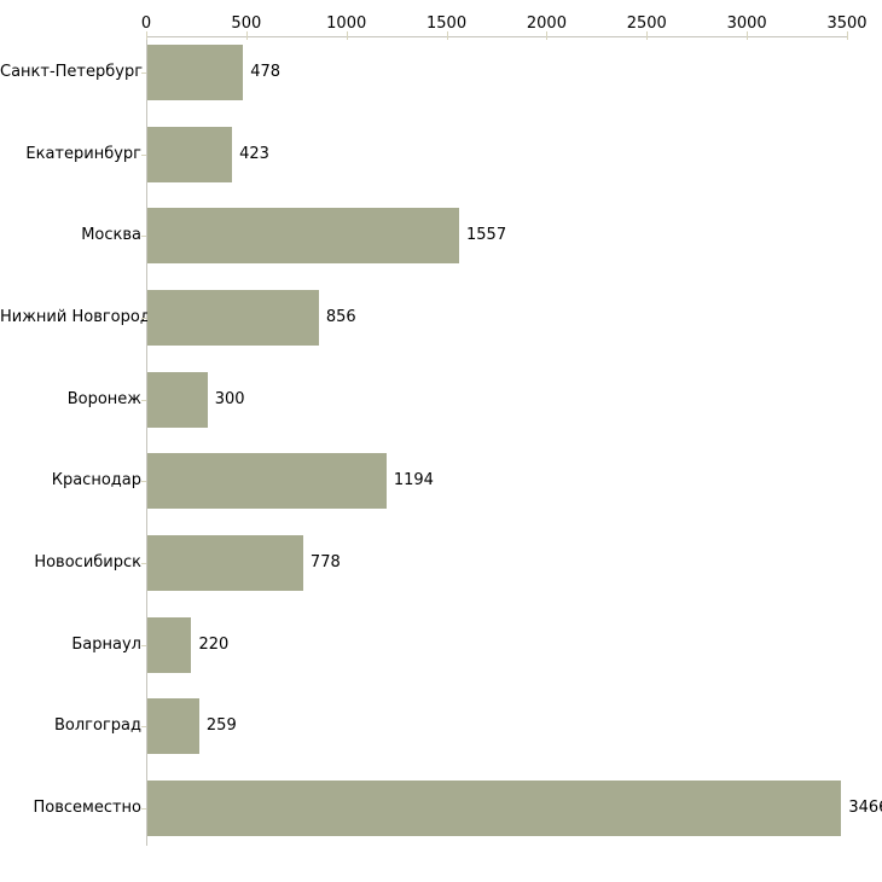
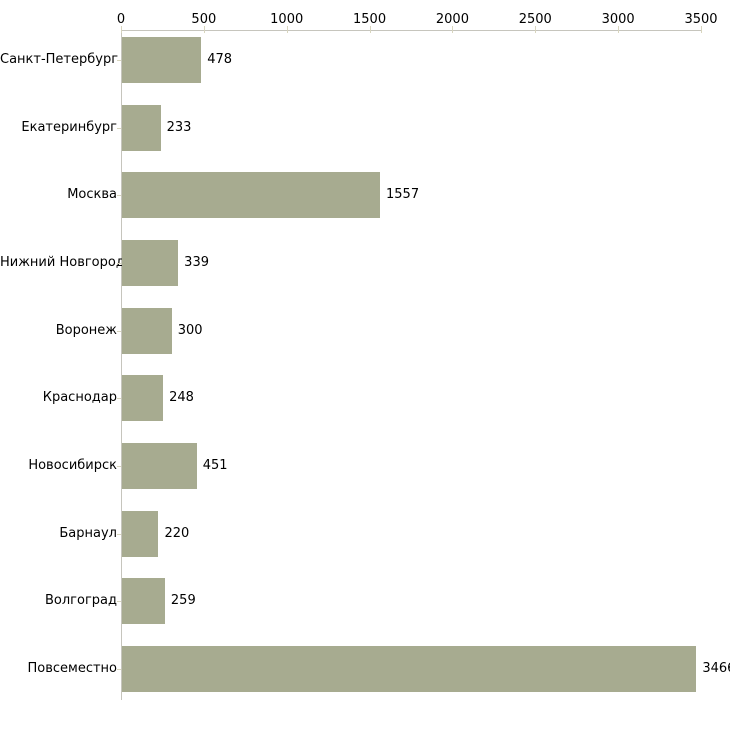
Екатеринбург: 423 -> 233
Нижний Новгород: 856 -> 339
Краснодар: 1194 -> 248
Новосибирск: 778 -> 451
